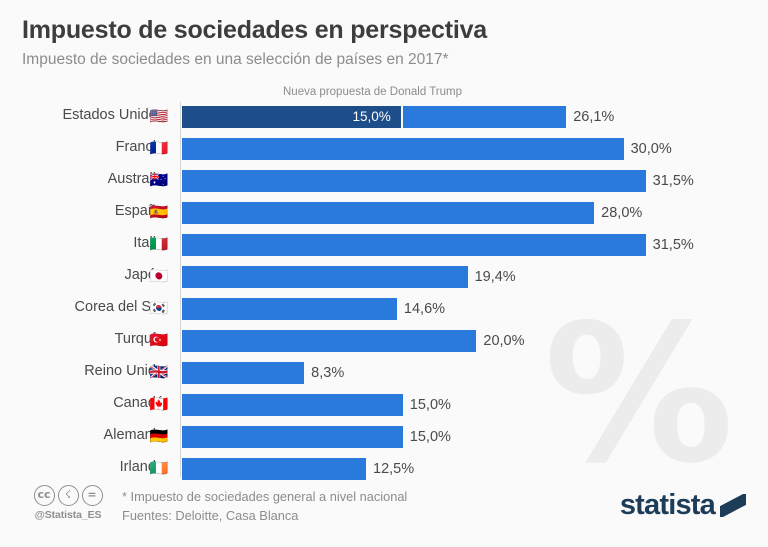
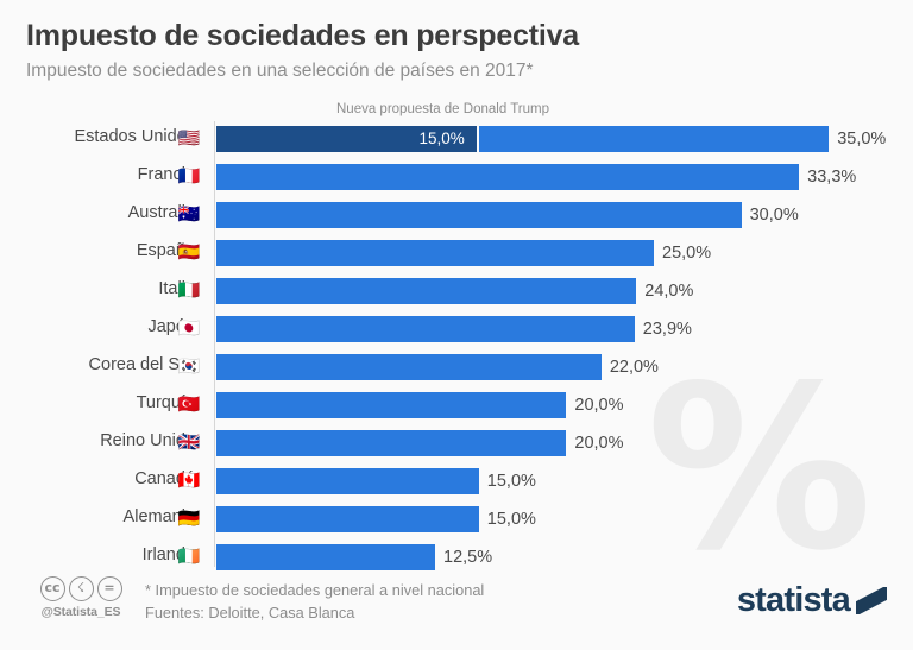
Estados Unidos: 26,1% -> 35,0%
Francia: 30,0% -> 33,3%
Australia: 31,5% -> 30,0%
España: 28,0% -> 25,0%
Italia: 31,5% -> 24,0%
Japón: 19,4% -> 23,9%
Corea del Sur: 14,6% -> 22,0%
Reino Unido: 8,3% -> 20,0%
